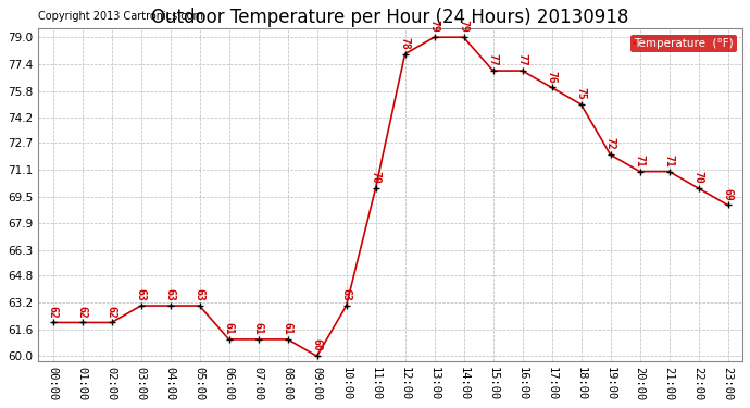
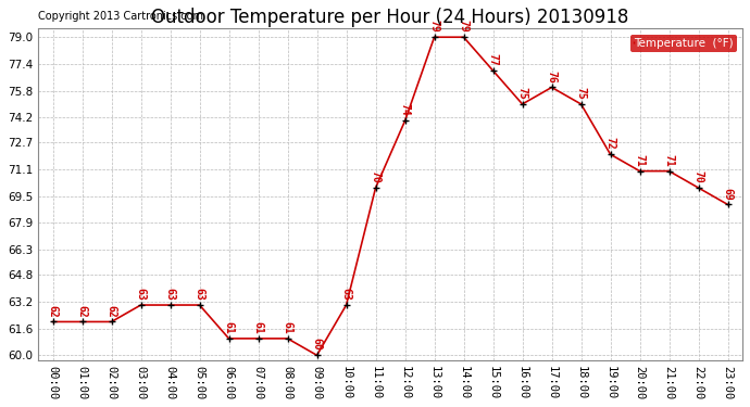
12:00: 78 -> 74
16:00: 77 -> 75
